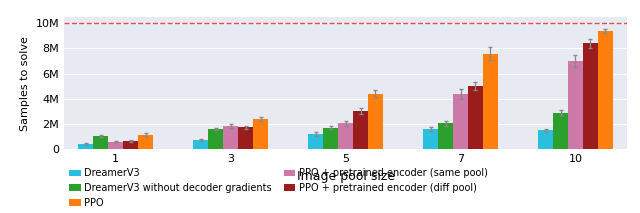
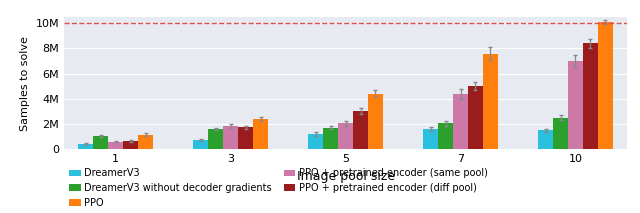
DreamerV3 without decoder gradients/10: 2.9M -> 2.5M
PPO/10: 9.4M -> 10.1M
